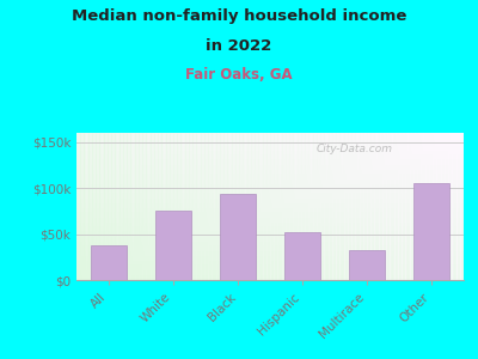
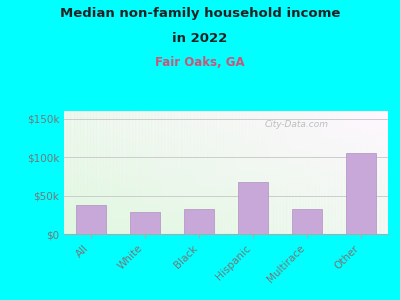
White: $76k -> $29k
Black: $94k -> $32k
Hispanic: $52k -> $68k
